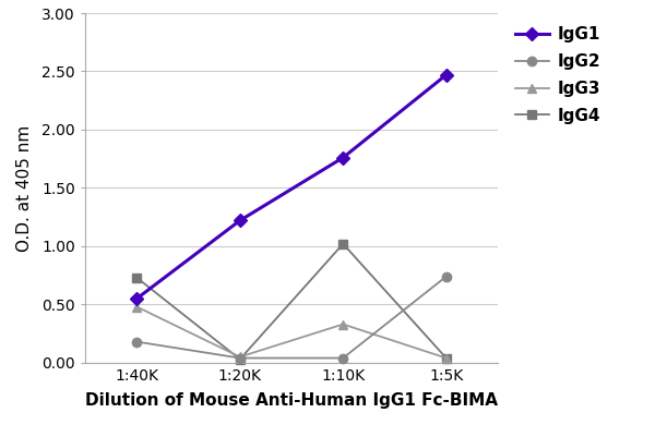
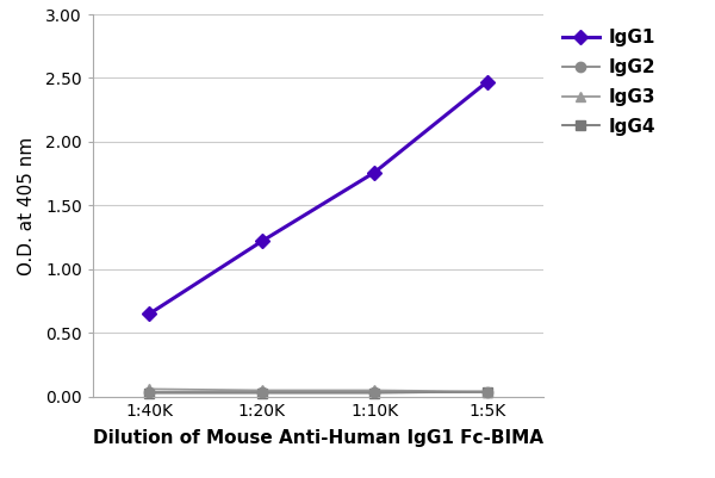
IgG1/1:40K: 0.55 -> 0.65
IgG2/1:40K: 0.18 -> 0.04
IgG3/1:40K: 0.48 -> 0.06
IgG4/1:40K: 0.73 -> 0.03
IgG3/1:10K: 0.33 -> 0.05
IgG4/1:10K: 1.02 -> 0.03
IgG2/1:5K: 0.74 -> 0.04
